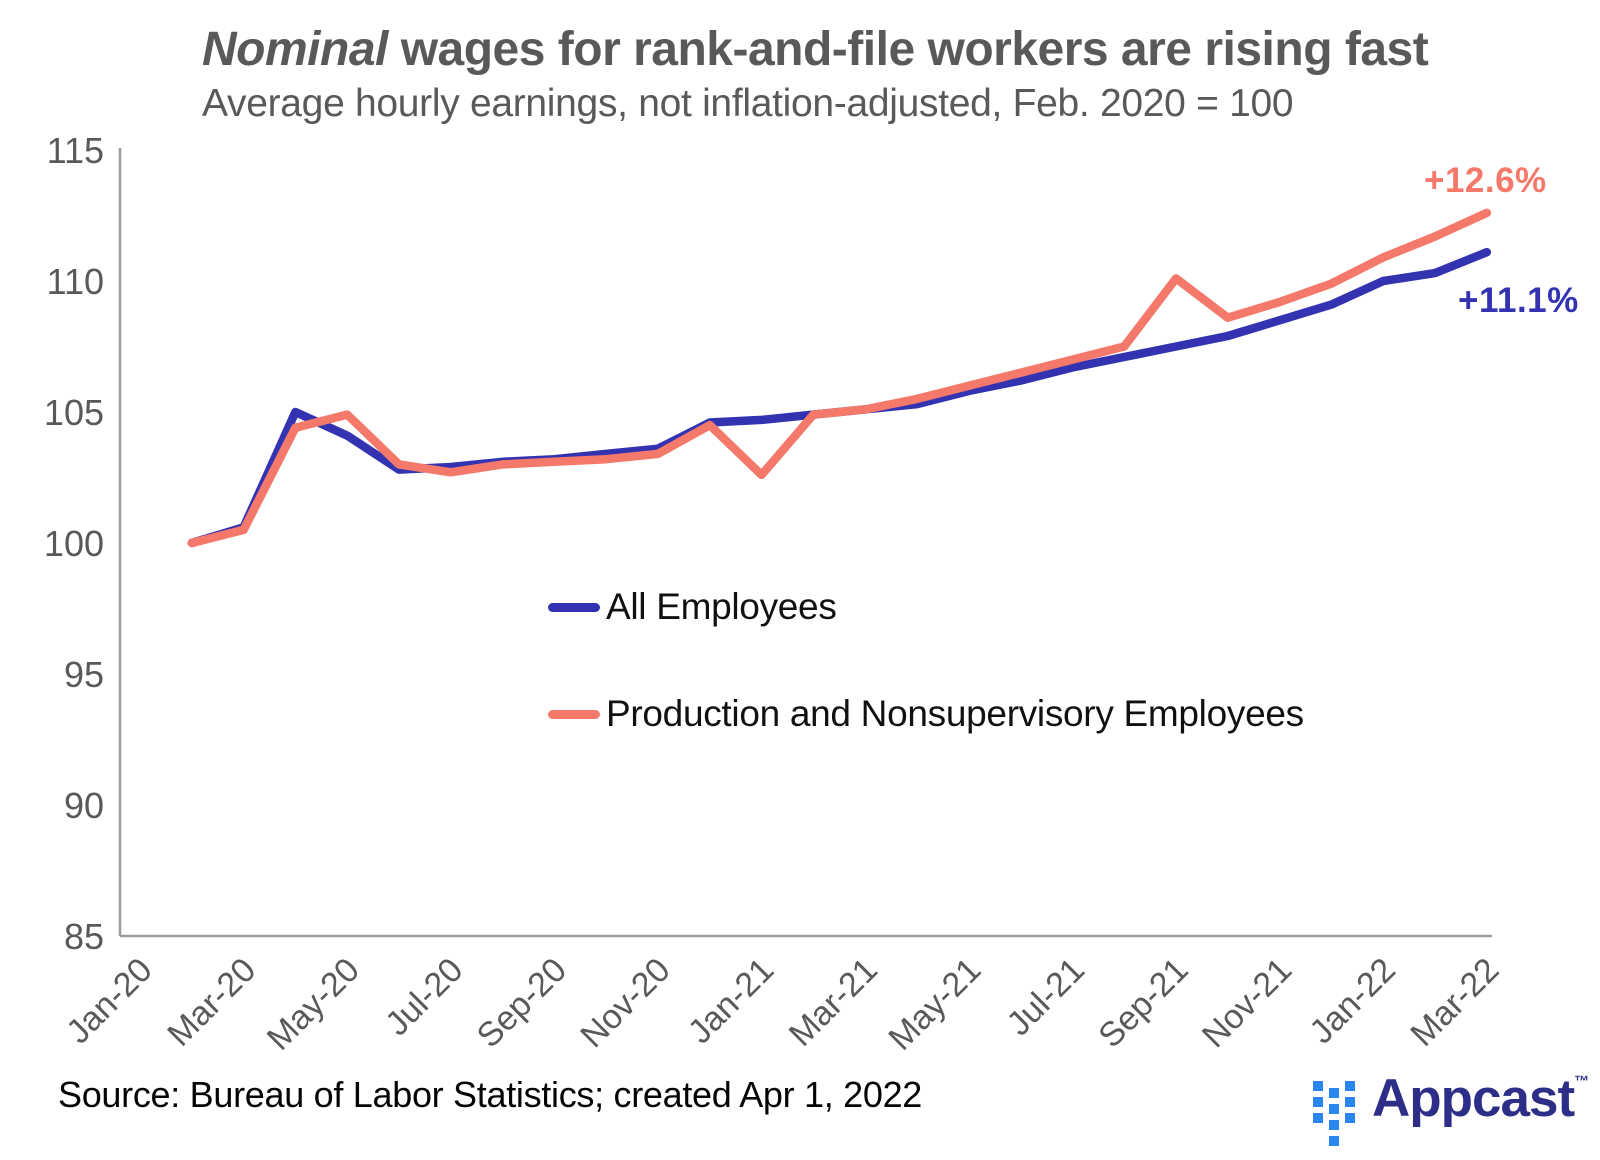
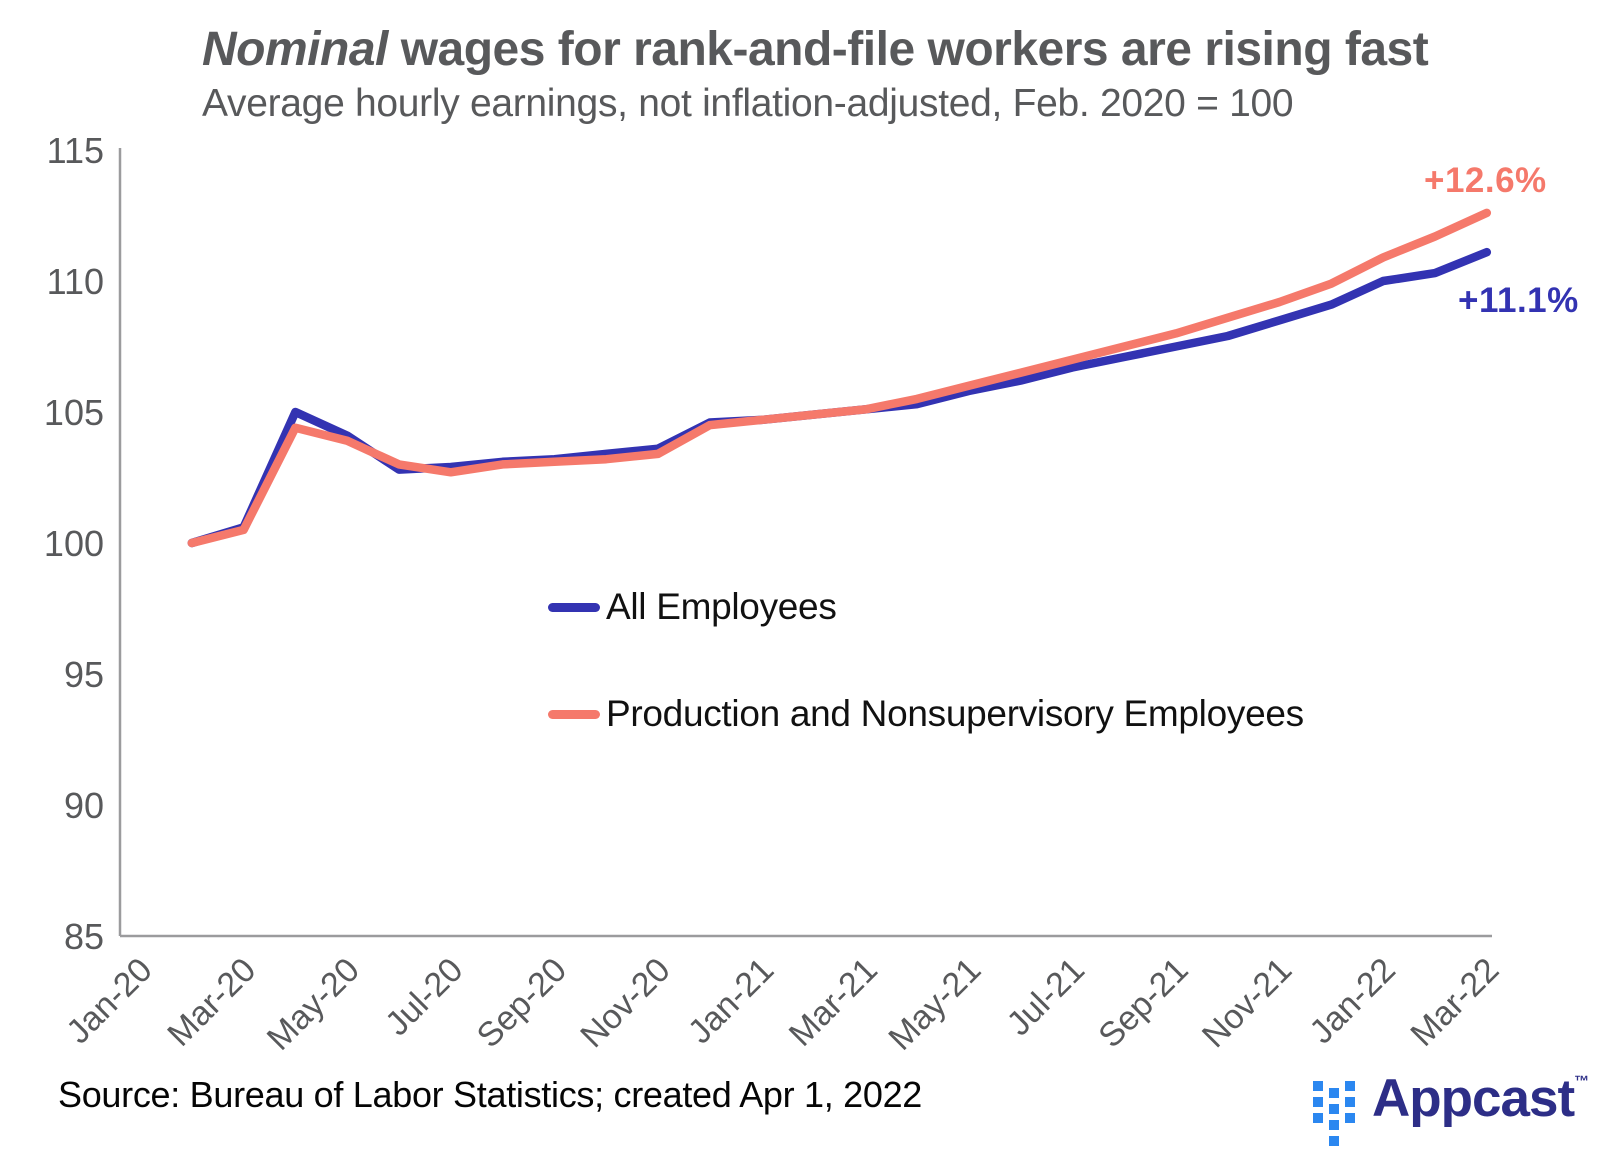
Production and Nonsupervisory Employees/May-20: 104.9 -> 103.9
Production and Nonsupervisory Employees/Jan-21: 102.6 -> 104.7
Production and Nonsupervisory Employees/Sep-21: 110.1 -> 108.0
